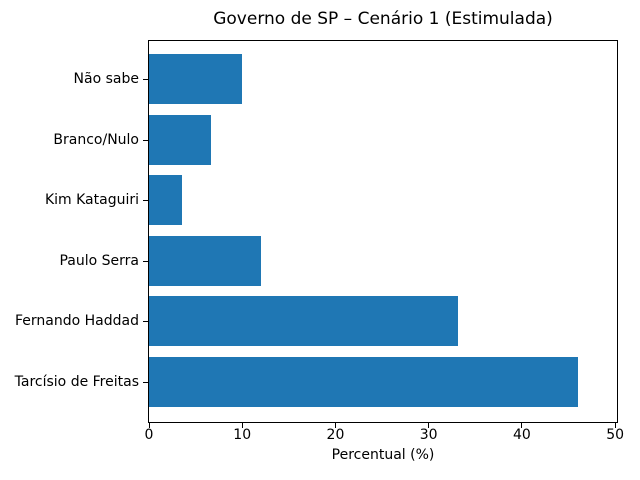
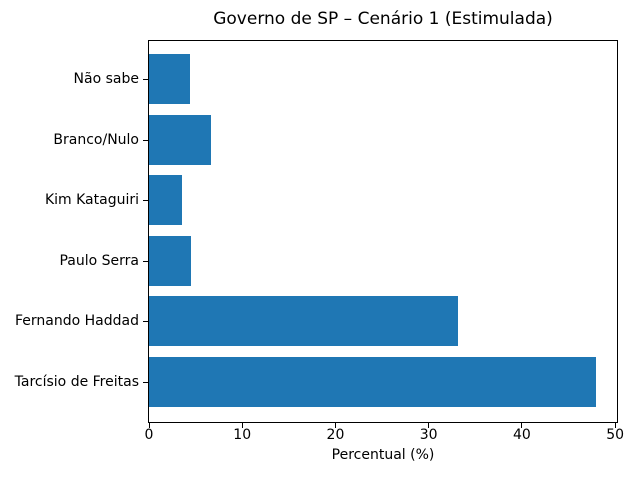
Não sabe: 10 -> 4
Paulo Serra: 12 -> 4
Tarcísio de Freitas: 46 -> 48
